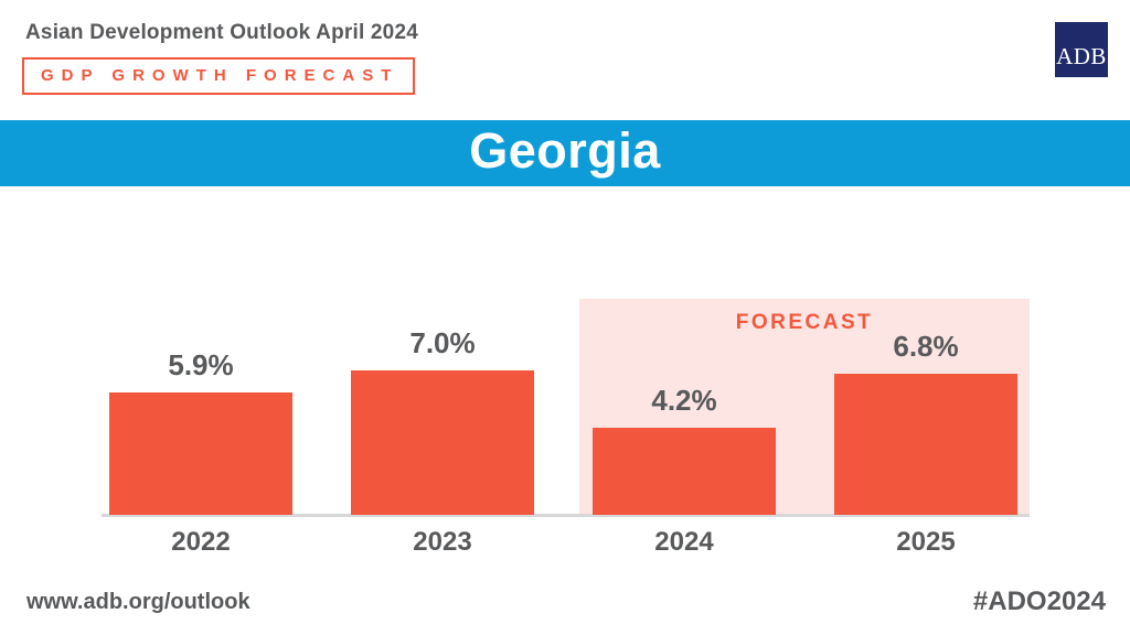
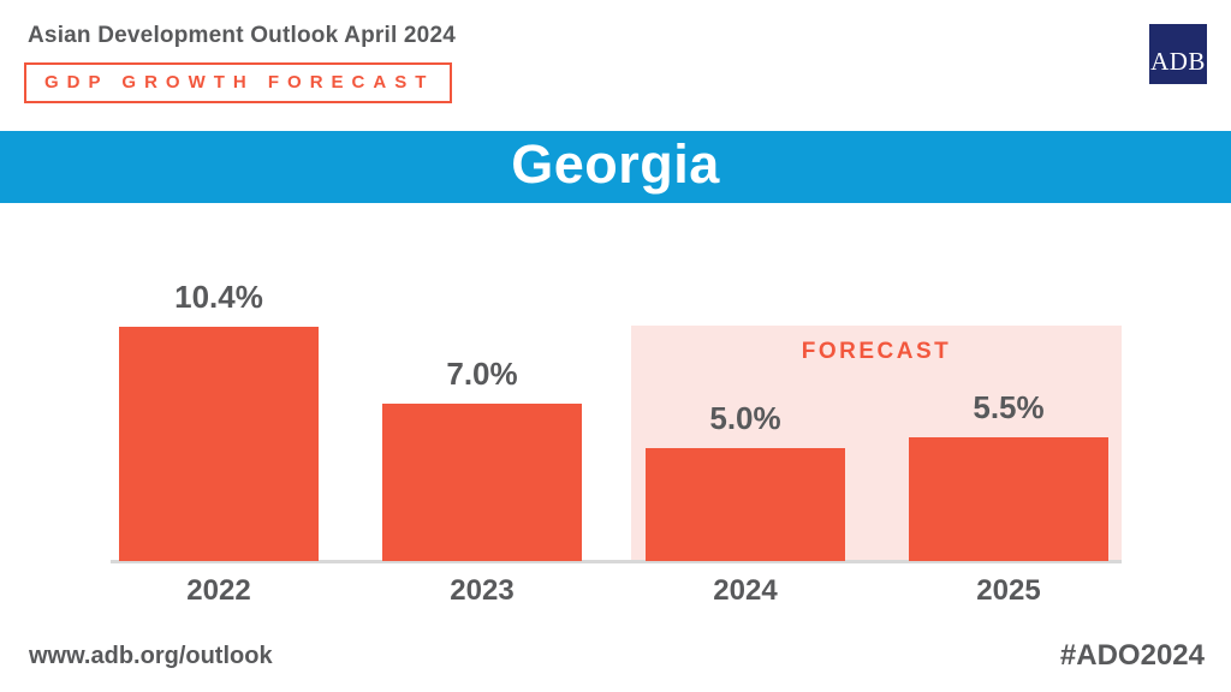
2022: 5.9% -> 10.4%
2024: 4.2% -> 5.0%
2025: 6.8% -> 5.5%
